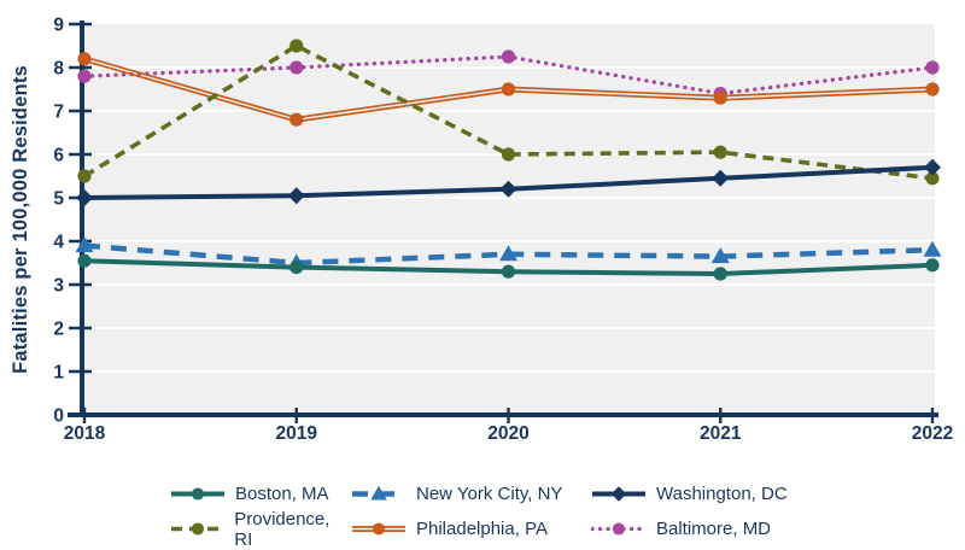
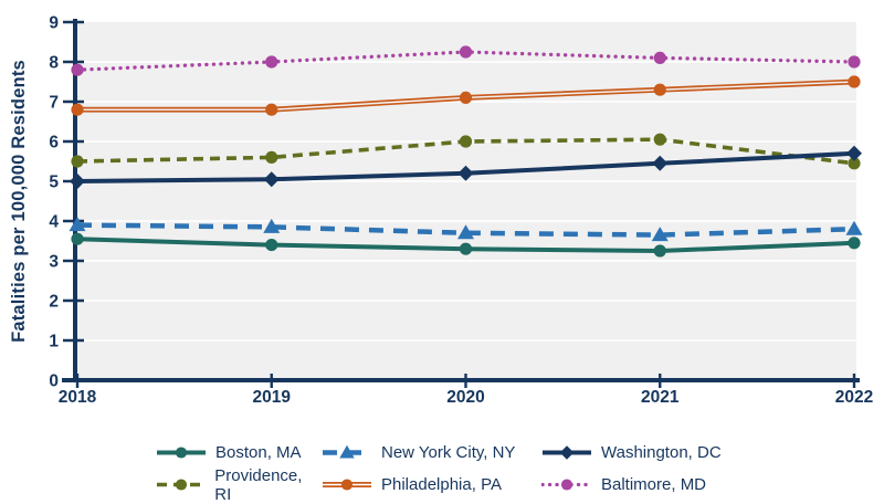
Philadelphia, PA/2018: 8.2 -> 6.8
New York City, NY/2019: 3.5 -> 3.9
Providence, RI/2019: 8.5 -> 5.6
Philadelphia, PA/2020: 7.5 -> 7.1
Baltimore, MD/2021: 7.4 -> 8.1
